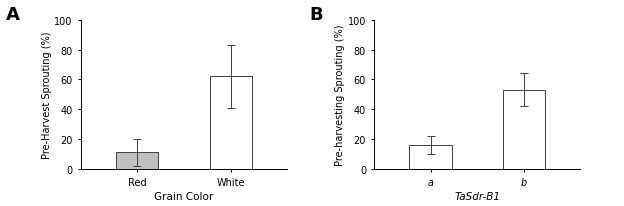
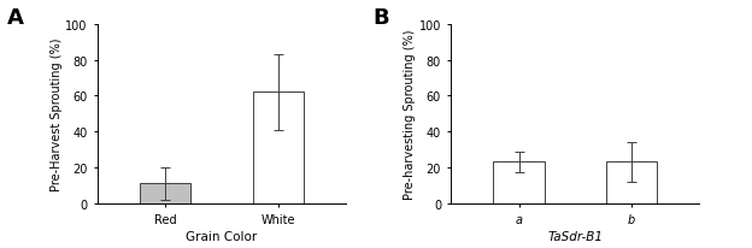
a: 16 -> 23
b: 53 -> 23
